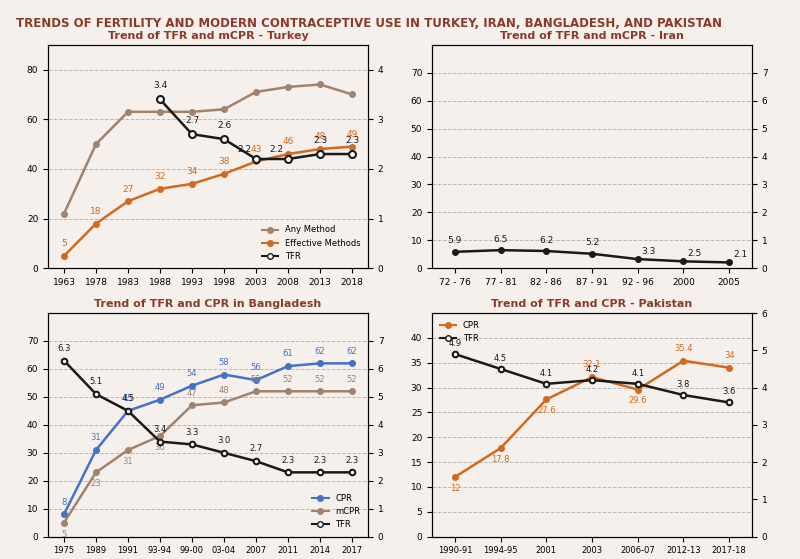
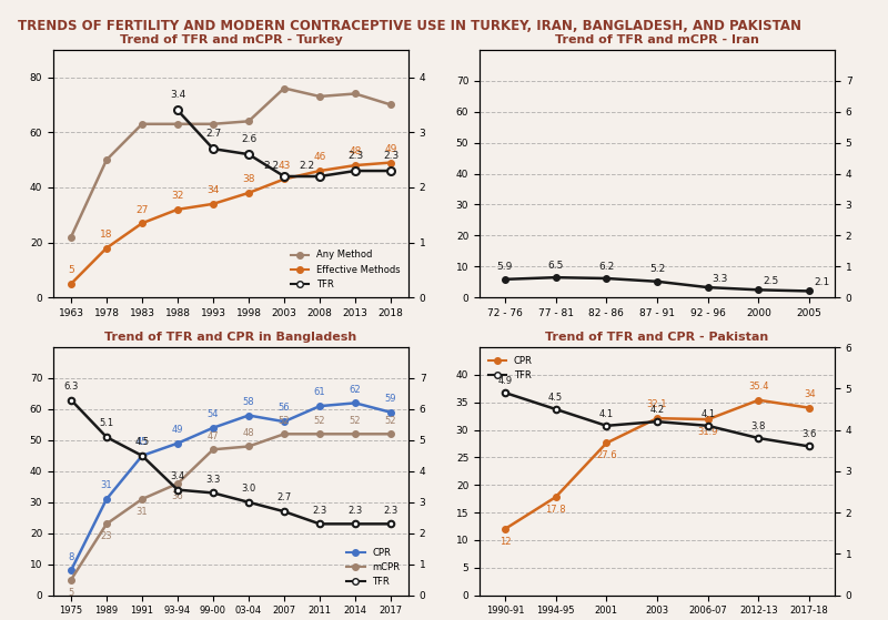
Trend of TFR and mCPR - Turkey/Any Method/2003: 71 -> 76
Trend of TFR and CPR in Bangladesh/CPR/2017: 62 -> 59
Trend of TFR and CPR - Pakistan/CPR/2006-07: 29.6 -> 31.9
